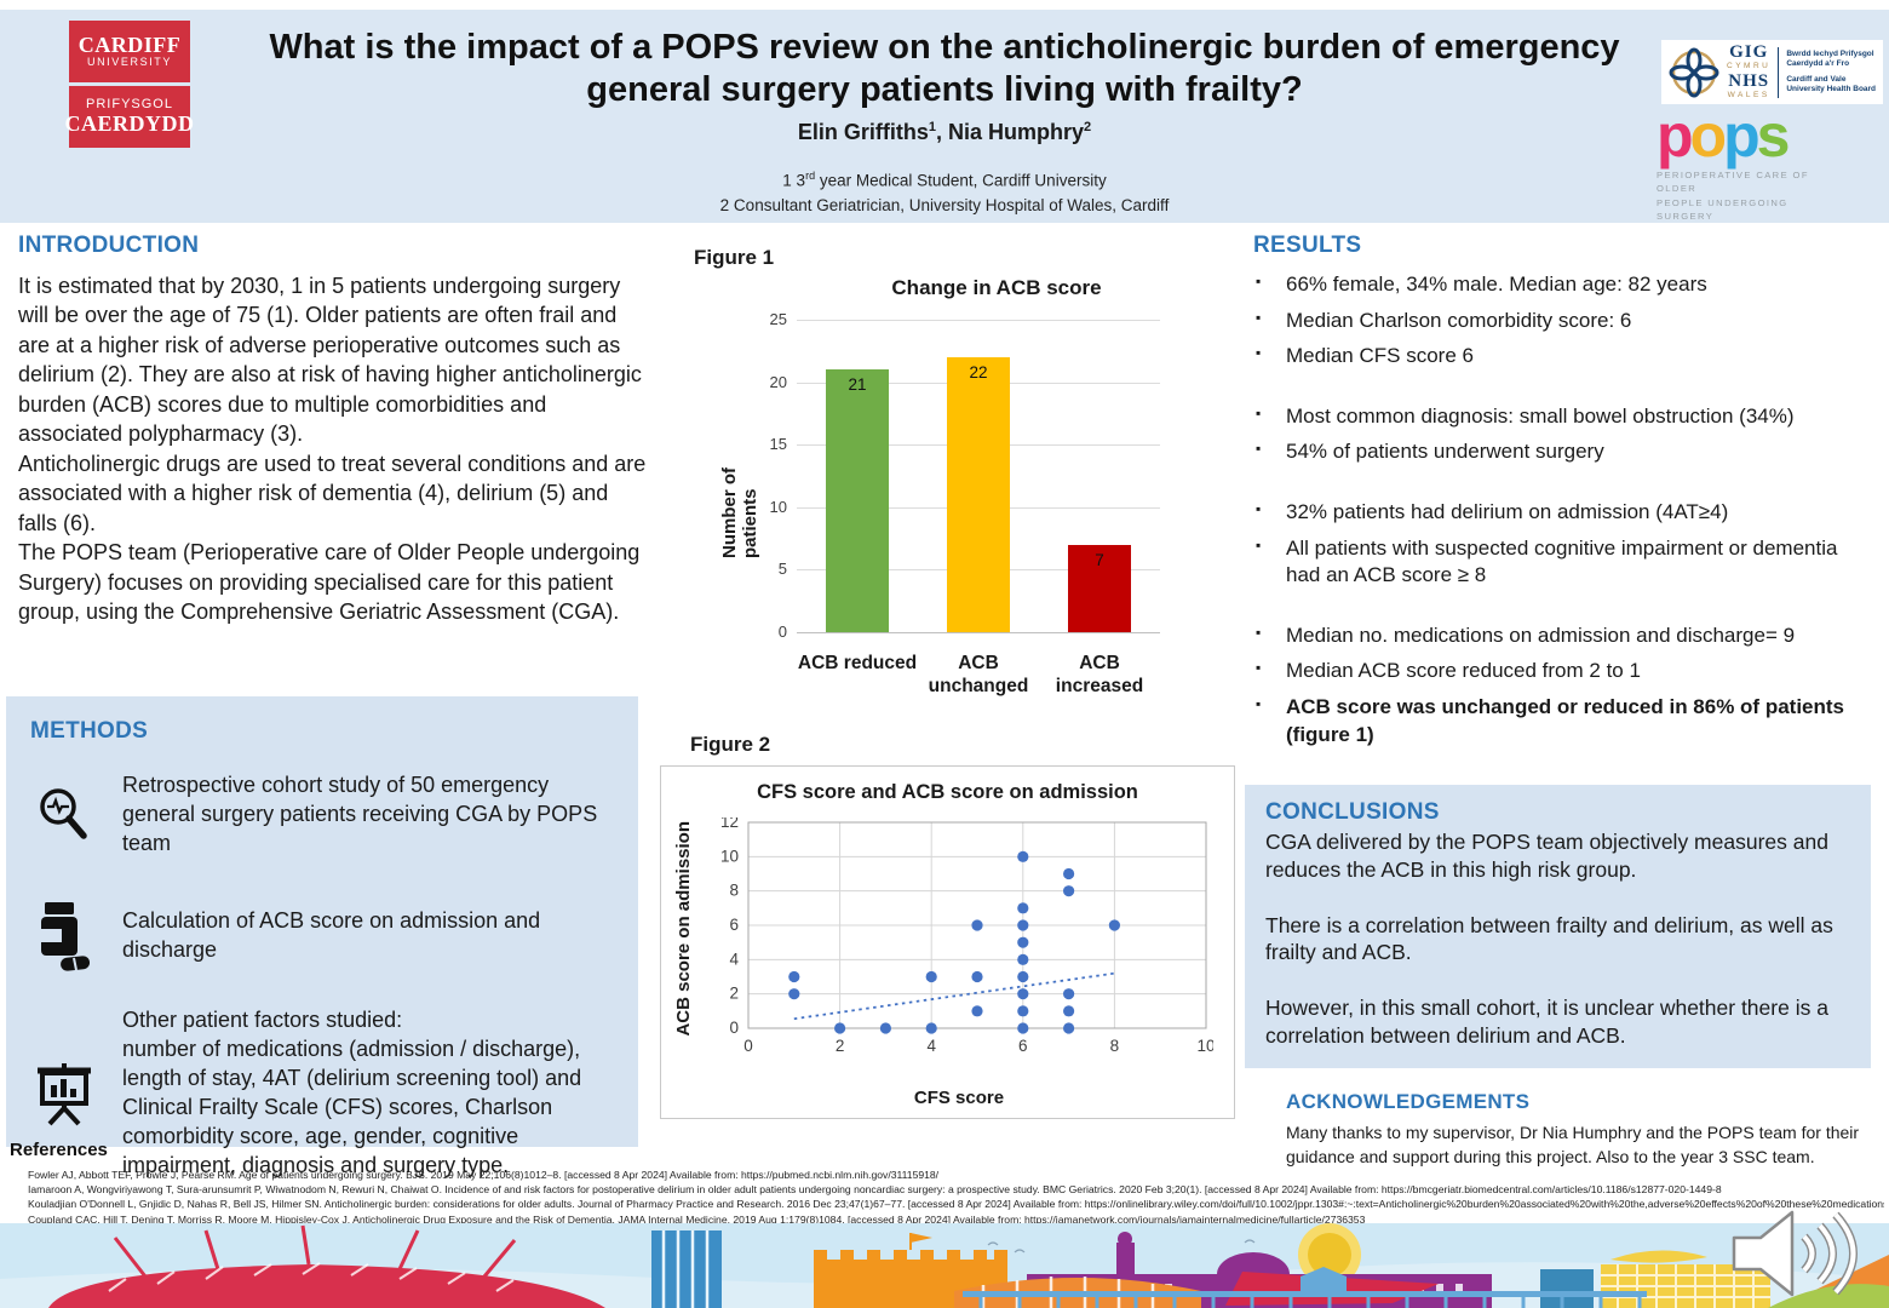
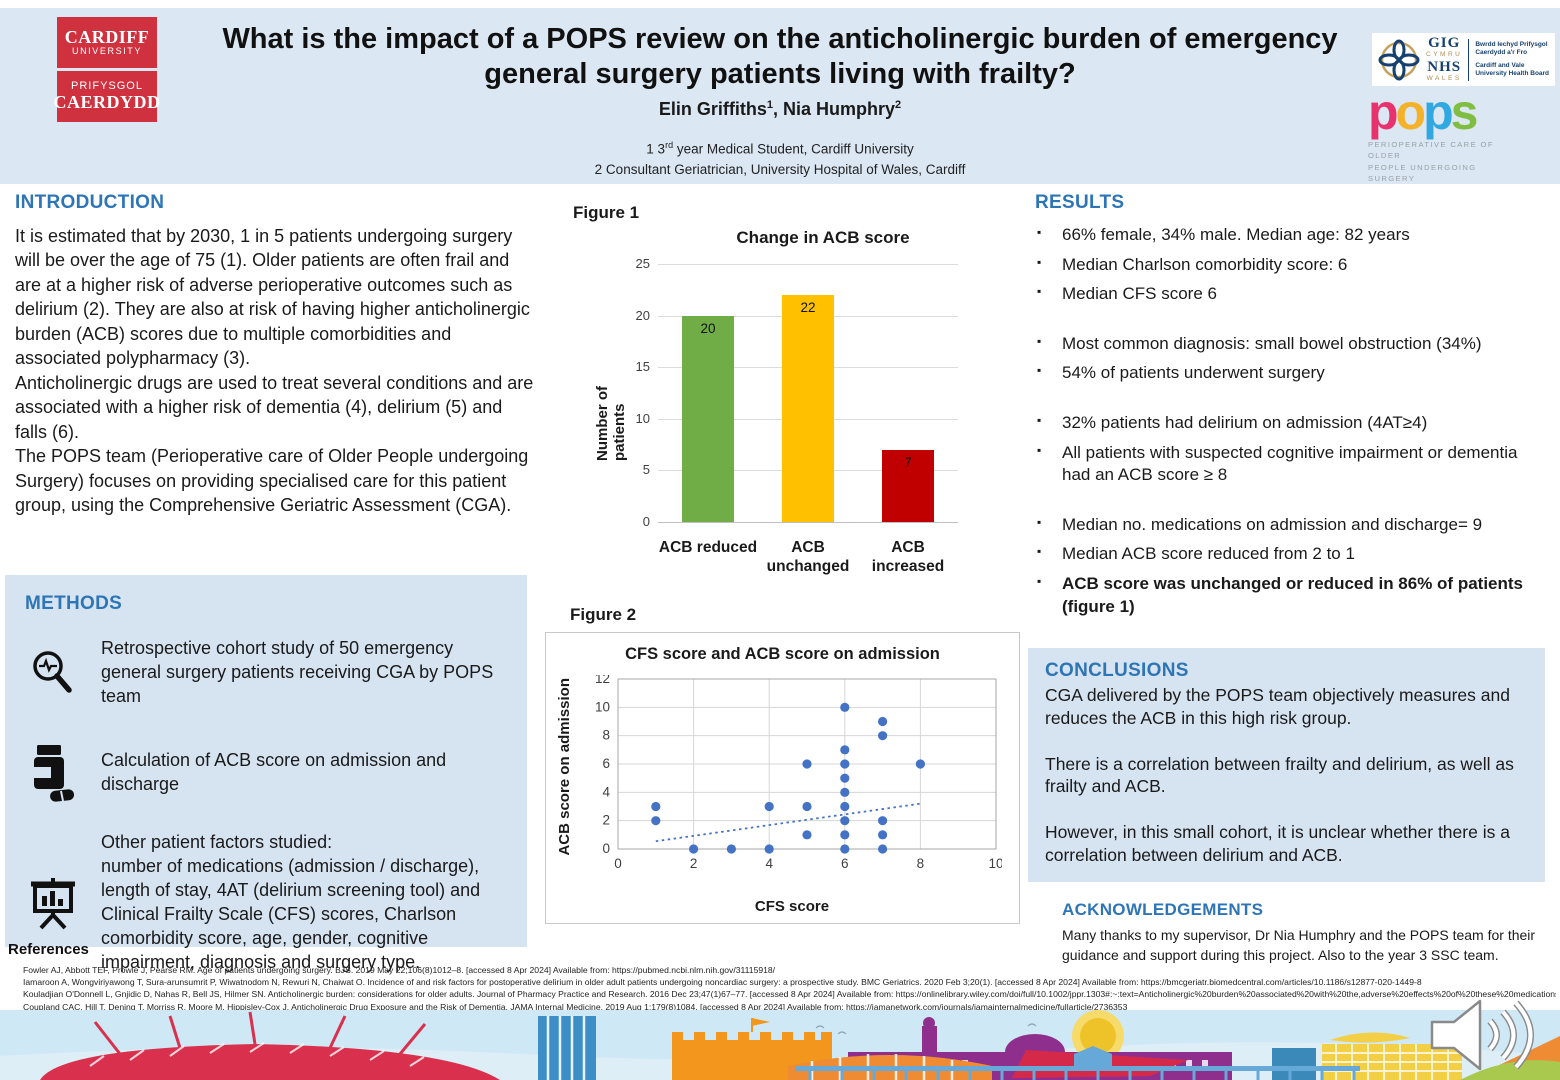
Change in ACB score/ACB reduced: 21 -> 20
